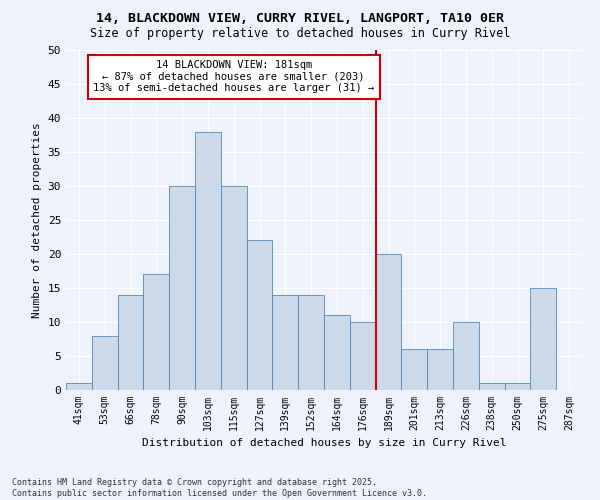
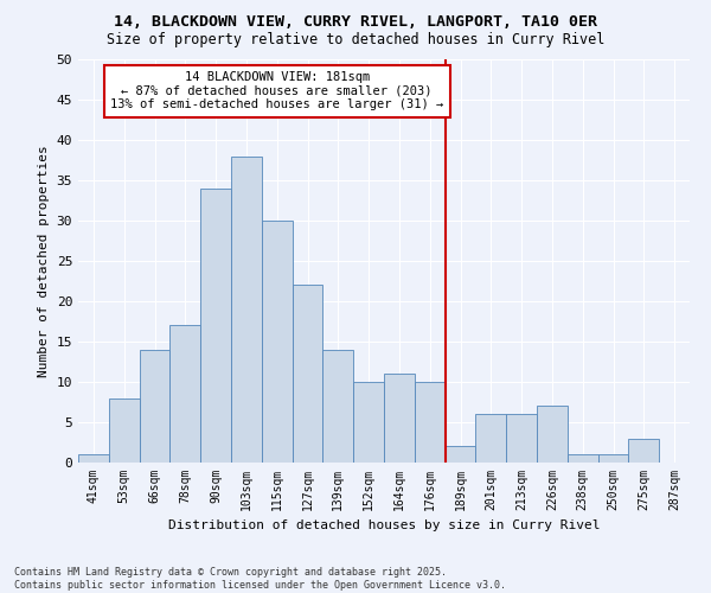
90sqm: 30 -> 34
152sqm: 14 -> 10
189sqm: 20 -> 2
226sqm: 10 -> 7
275sqm: 15 -> 3
